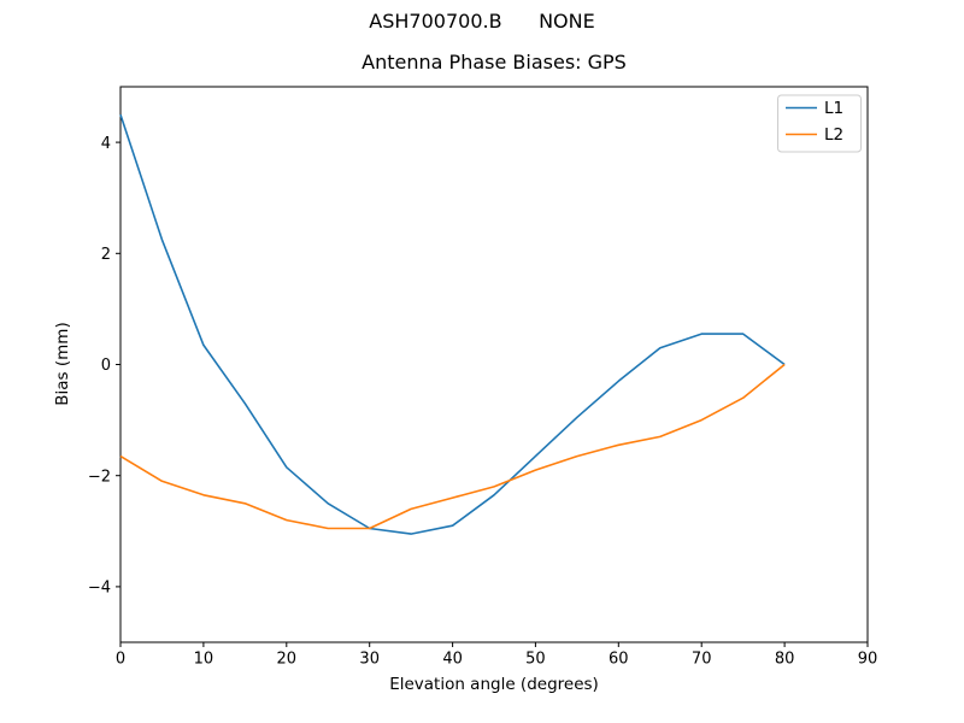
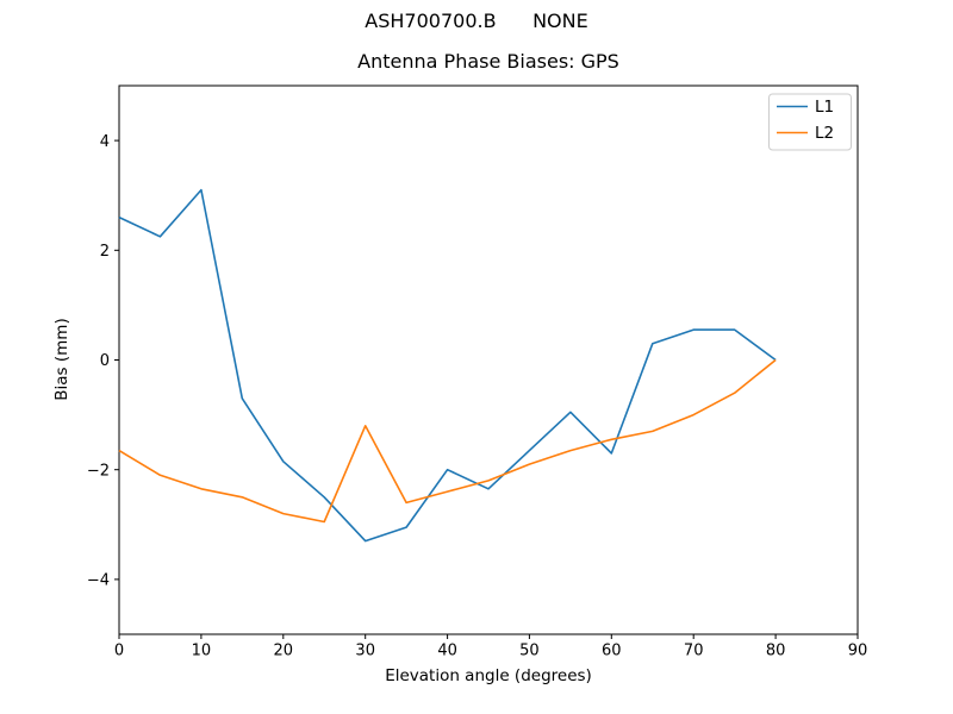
L1/0: 4.5 -> 2.6
L1/10: 0.3 -> 3.1
L1/30: -3.0 -> -3.3
L2/30: -3.0 -> -1.2
L1/40: -2.9 -> -2.0
L1/60: -0.3 -> -1.7
